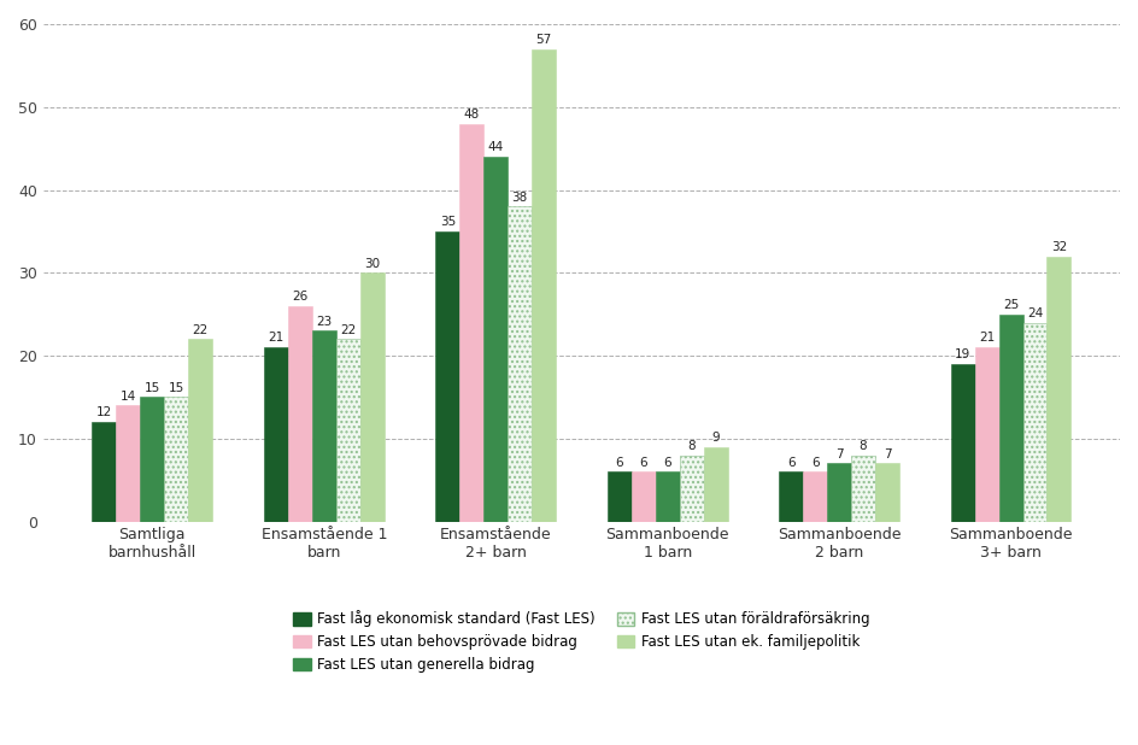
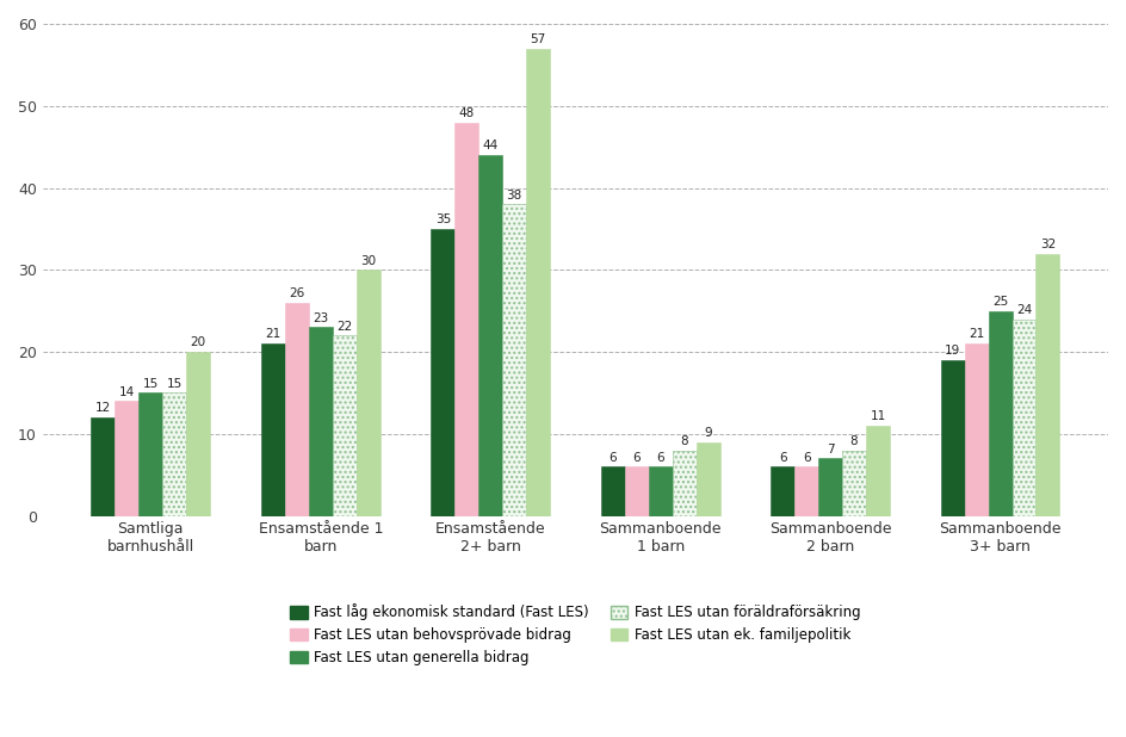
Fast LES utan ek. familjepolitik/Samtliga barnhushåll: 22 -> 20
Fast LES utan ek. familjepolitik/Sammanboende 2 barn: 7 -> 11
